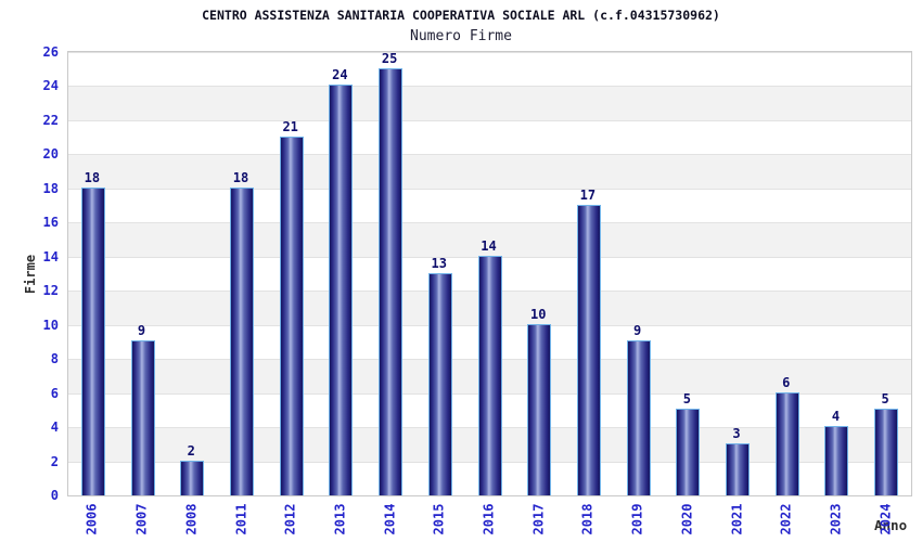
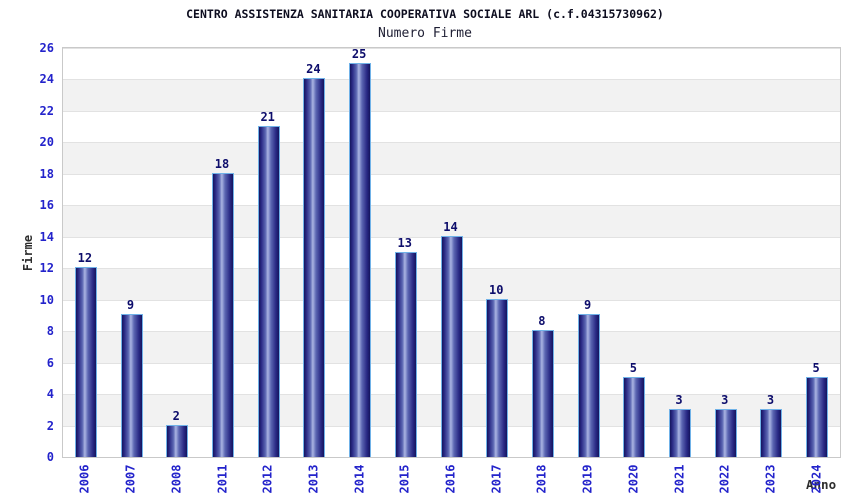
2006: 18 -> 12
2018: 17 -> 8
2022: 6 -> 3
2023: 4 -> 3
